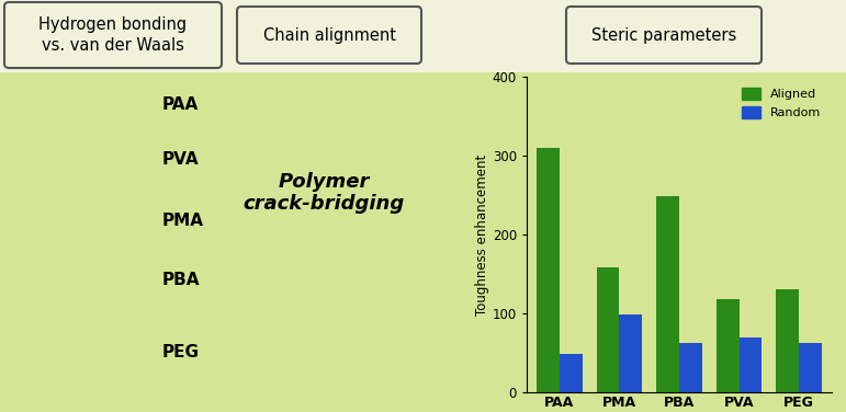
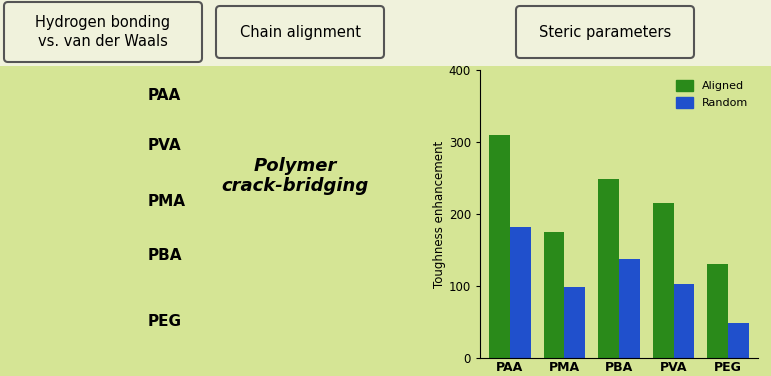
Random/PAA: 48 -> 182
Aligned/PMA: 158 -> 175
Random/PBA: 62 -> 138
Aligned/PVA: 118 -> 215
Random/PVA: 70 -> 103
Random/PEG: 62 -> 48
